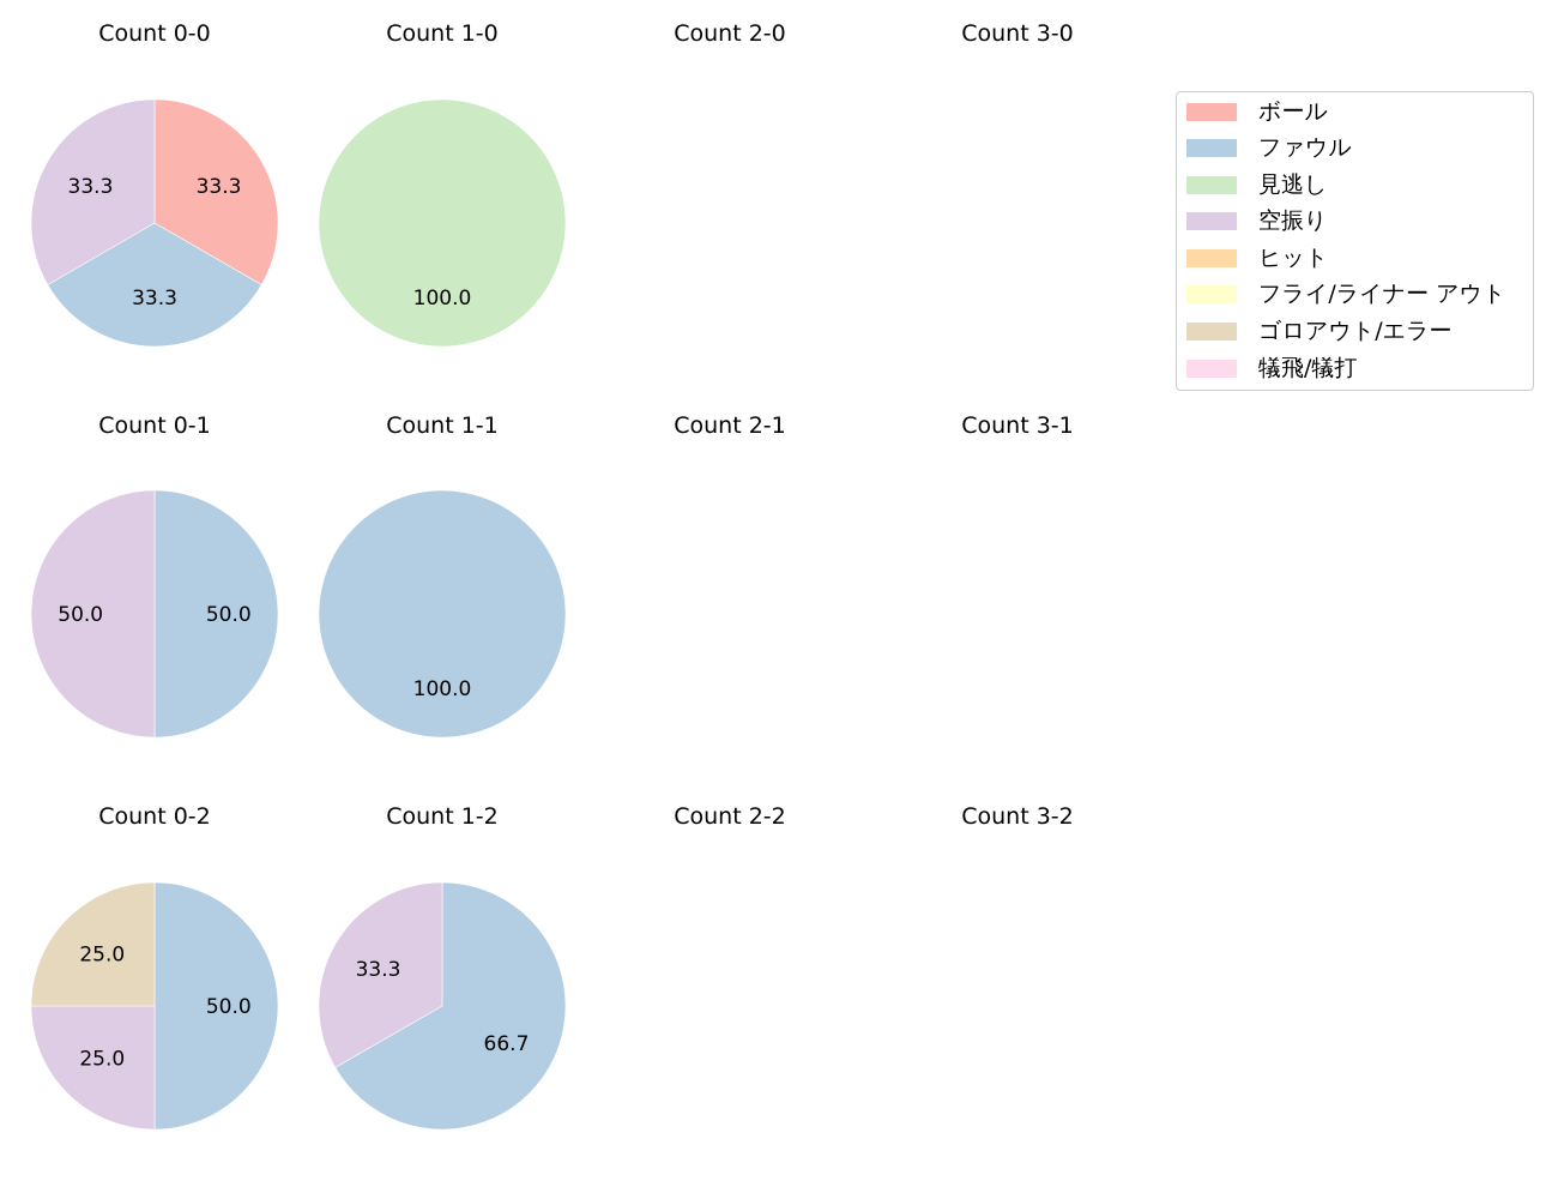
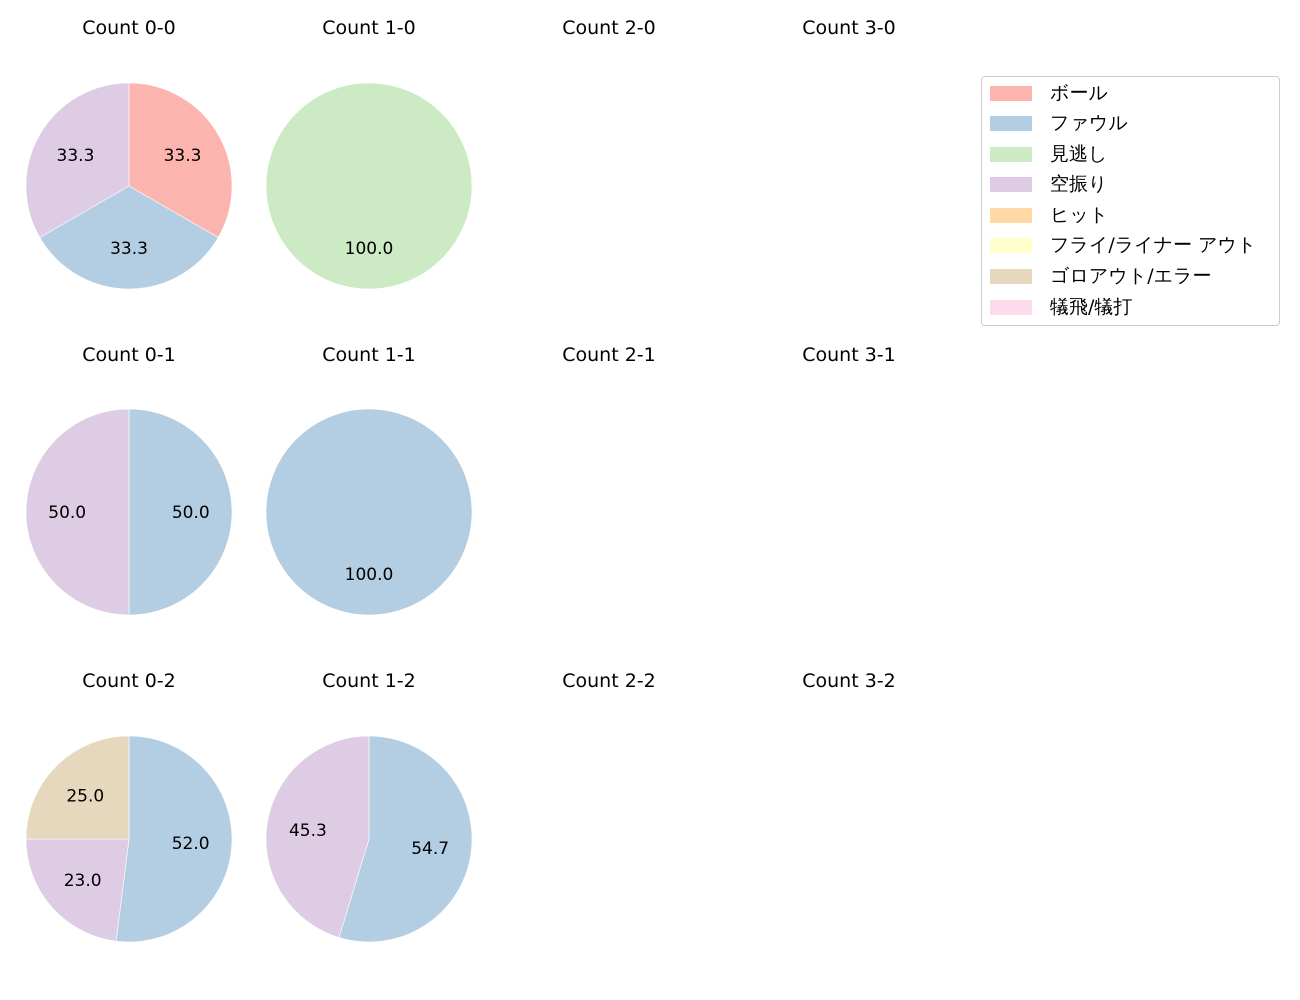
Count 0-2/ファウル: 50.0 -> 52.0
Count 0-2/空振り: 25.0 -> 23.0
Count 1-2/ファウル: 66.7 -> 54.7
Count 1-2/空振り: 33.3 -> 45.3
